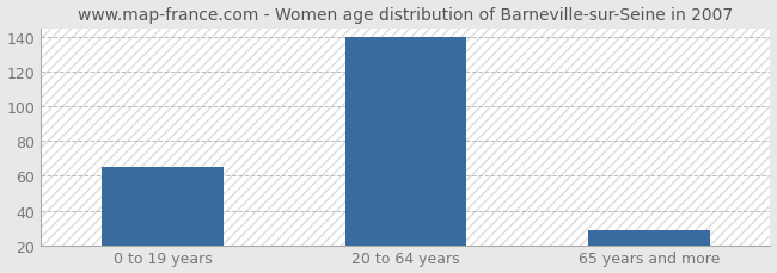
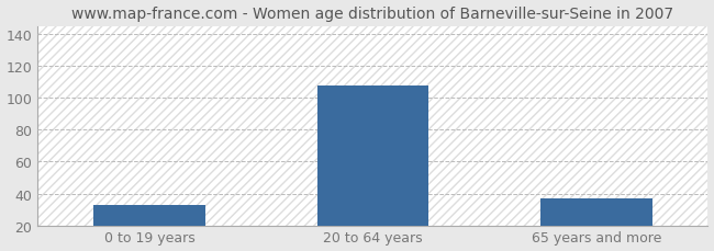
0 to 19 years: 65 -> 33
20 to 64 years: 140 -> 108
65 years and more: 29 -> 37
